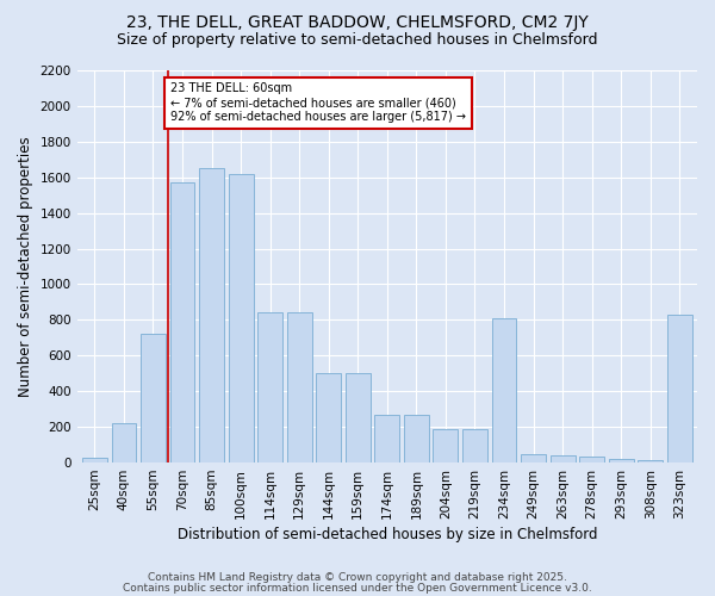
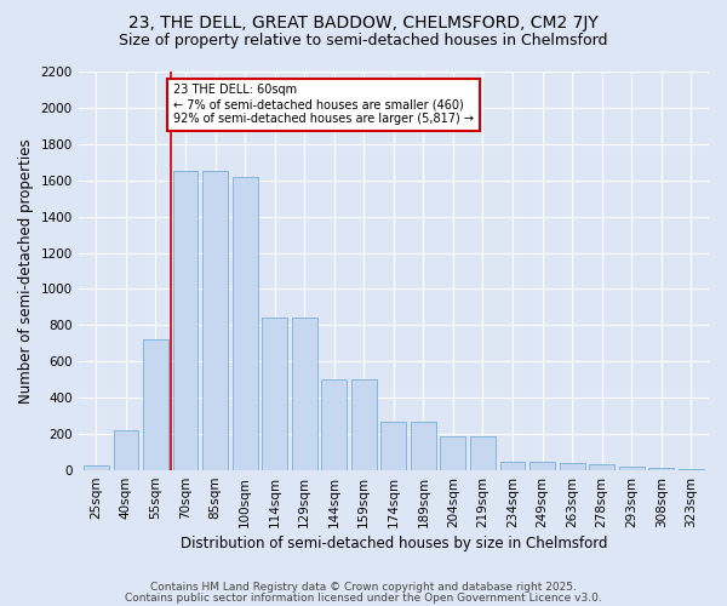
70sqm: 1570 -> 1650
234sqm: 810 -> 50
323sqm: 830 -> 10
